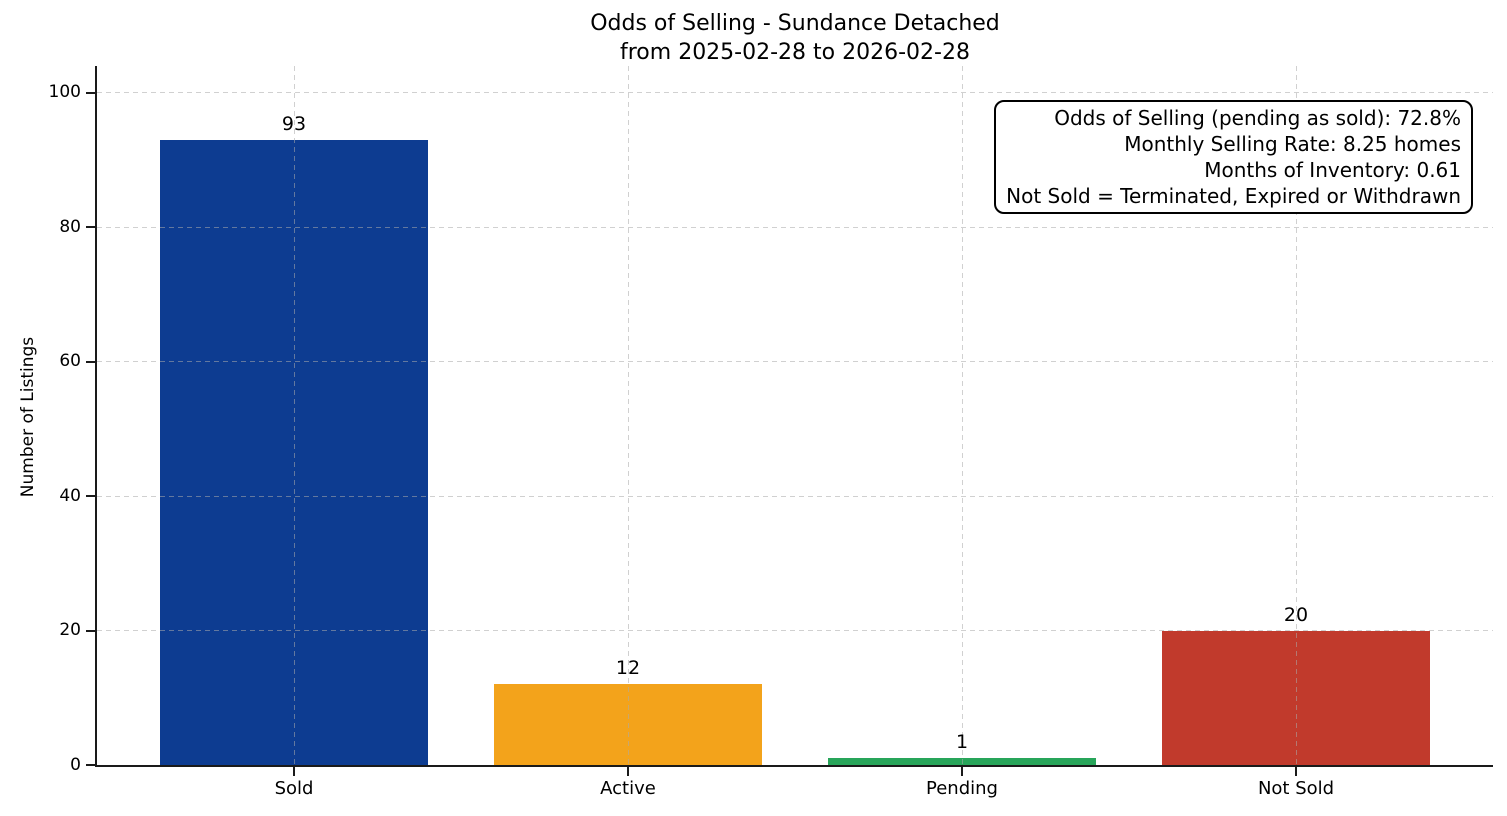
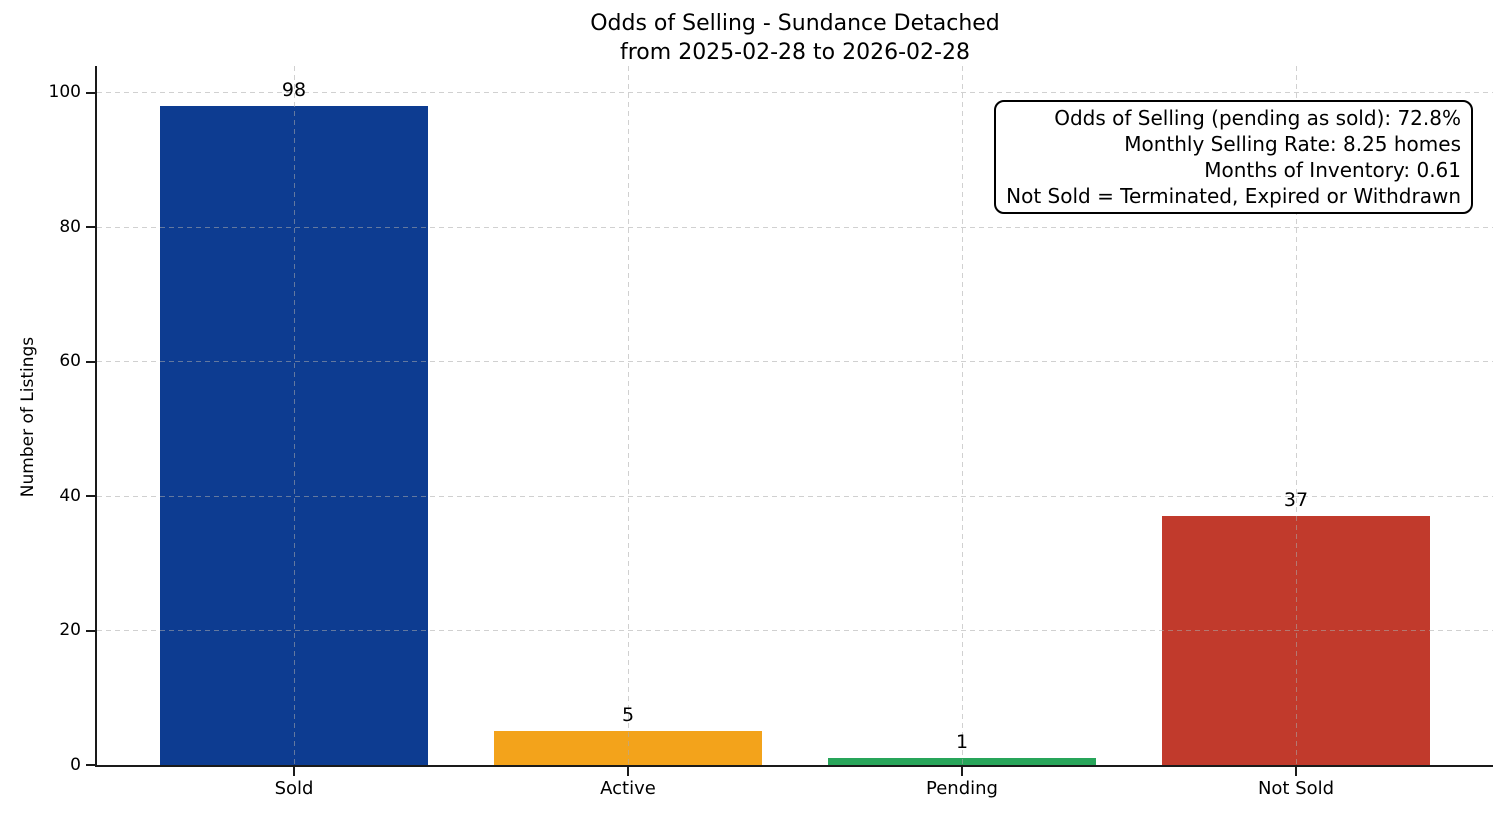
Sold: 93 -> 98
Active: 12 -> 5
Not Sold: 20 -> 37
